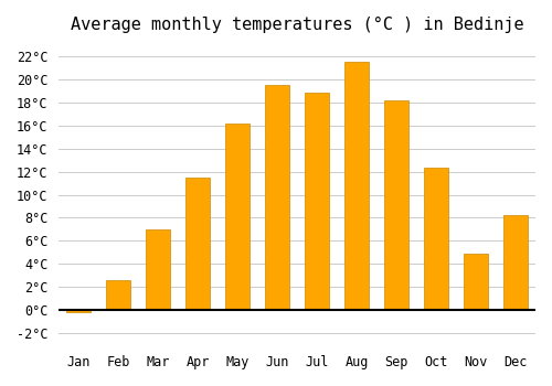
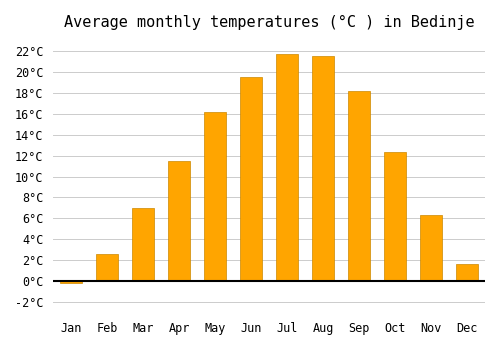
Jul: 18.9°C -> 21.7°C
Nov: 4.9°C -> 6.3°C
Dec: 8.2°C -> 1.6°C
